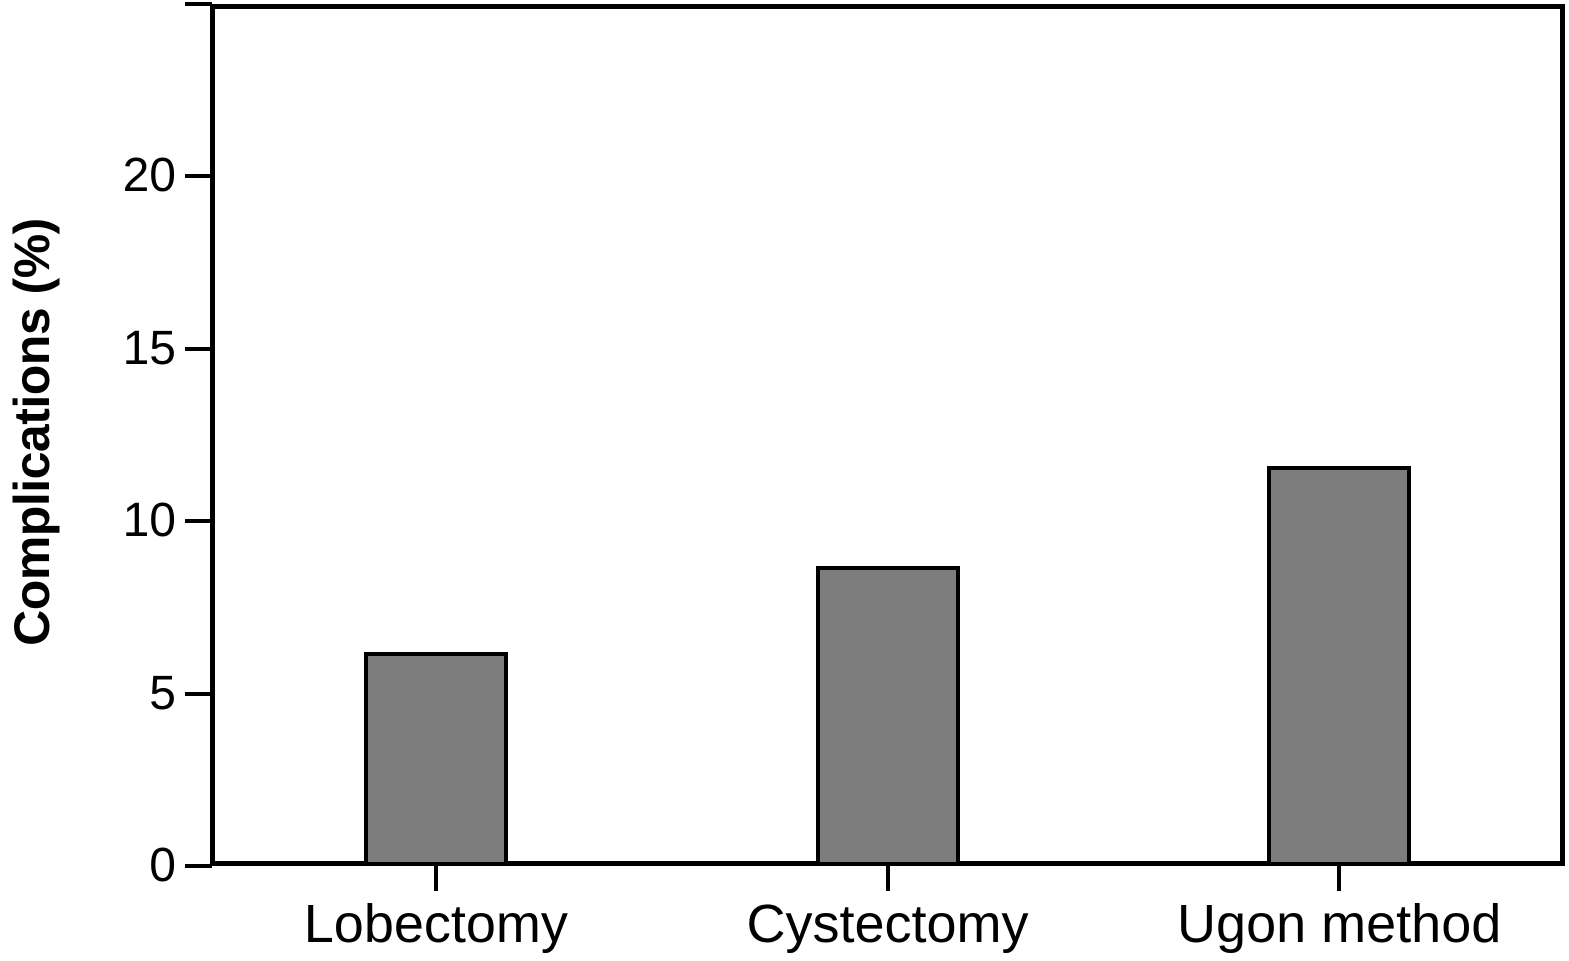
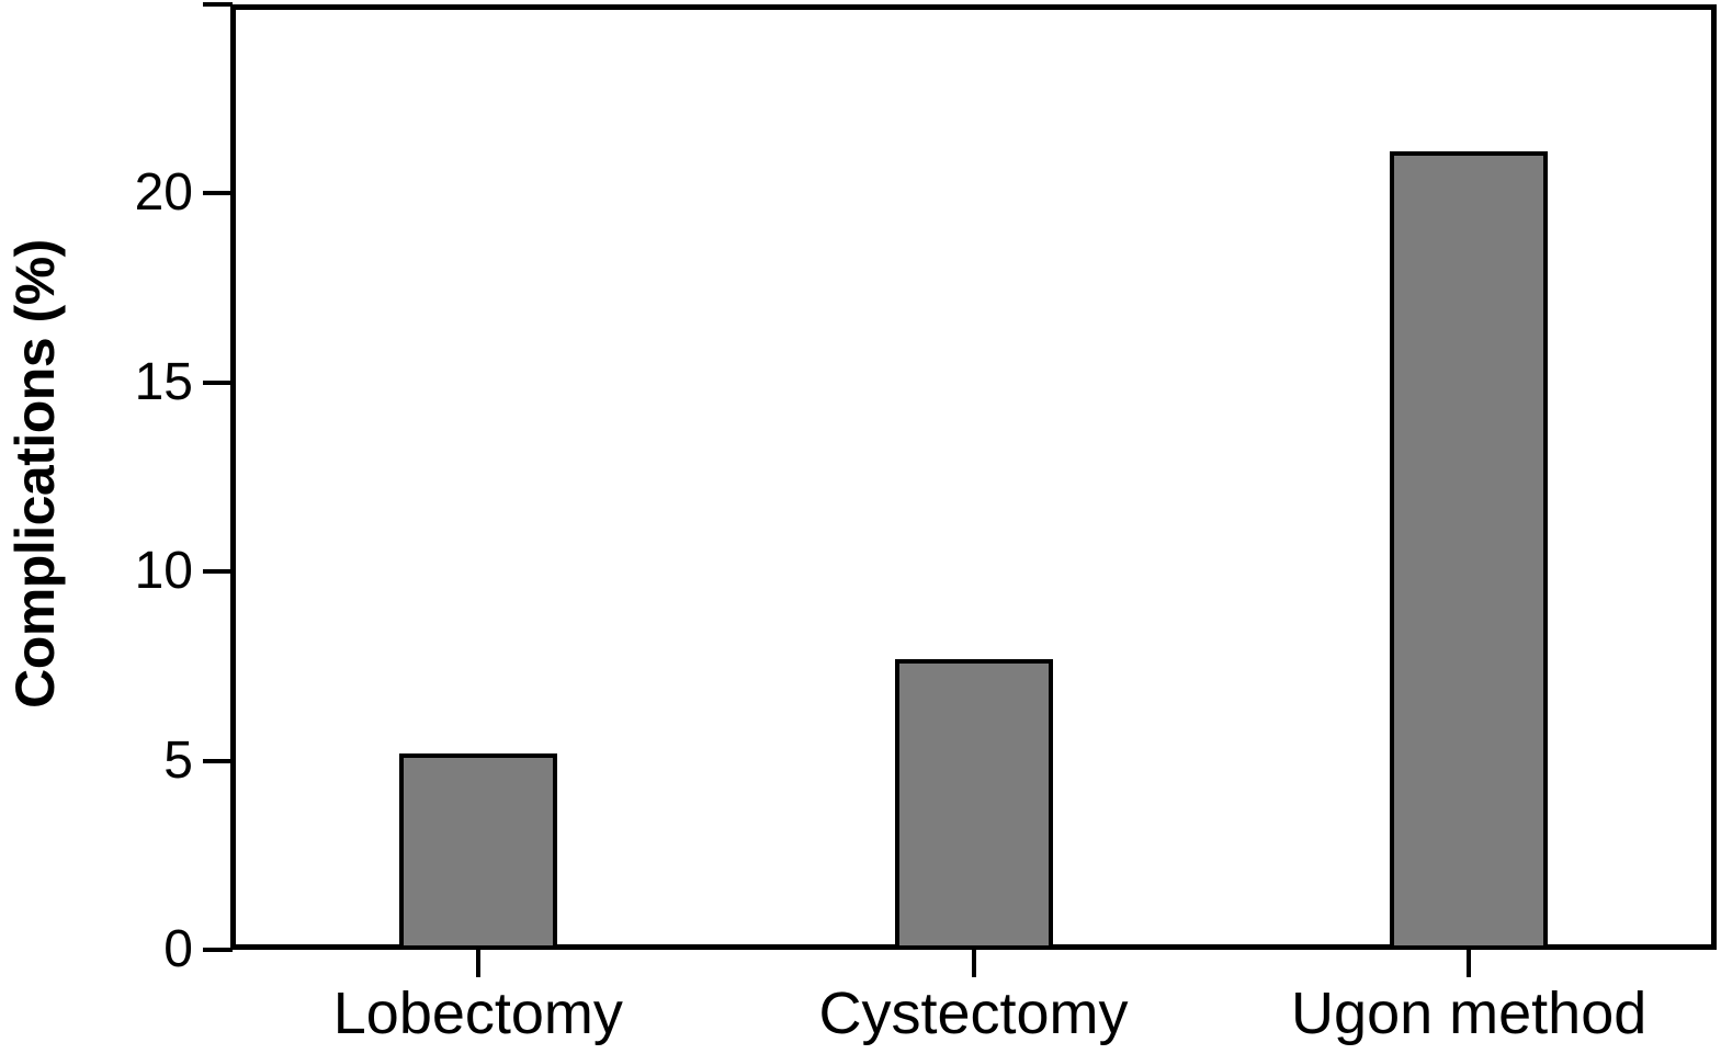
Lobectomy: 6.2 -> 5.2
Cystectomy: 8.7 -> 7.7
Ugon method: 11.6 -> 21.1
